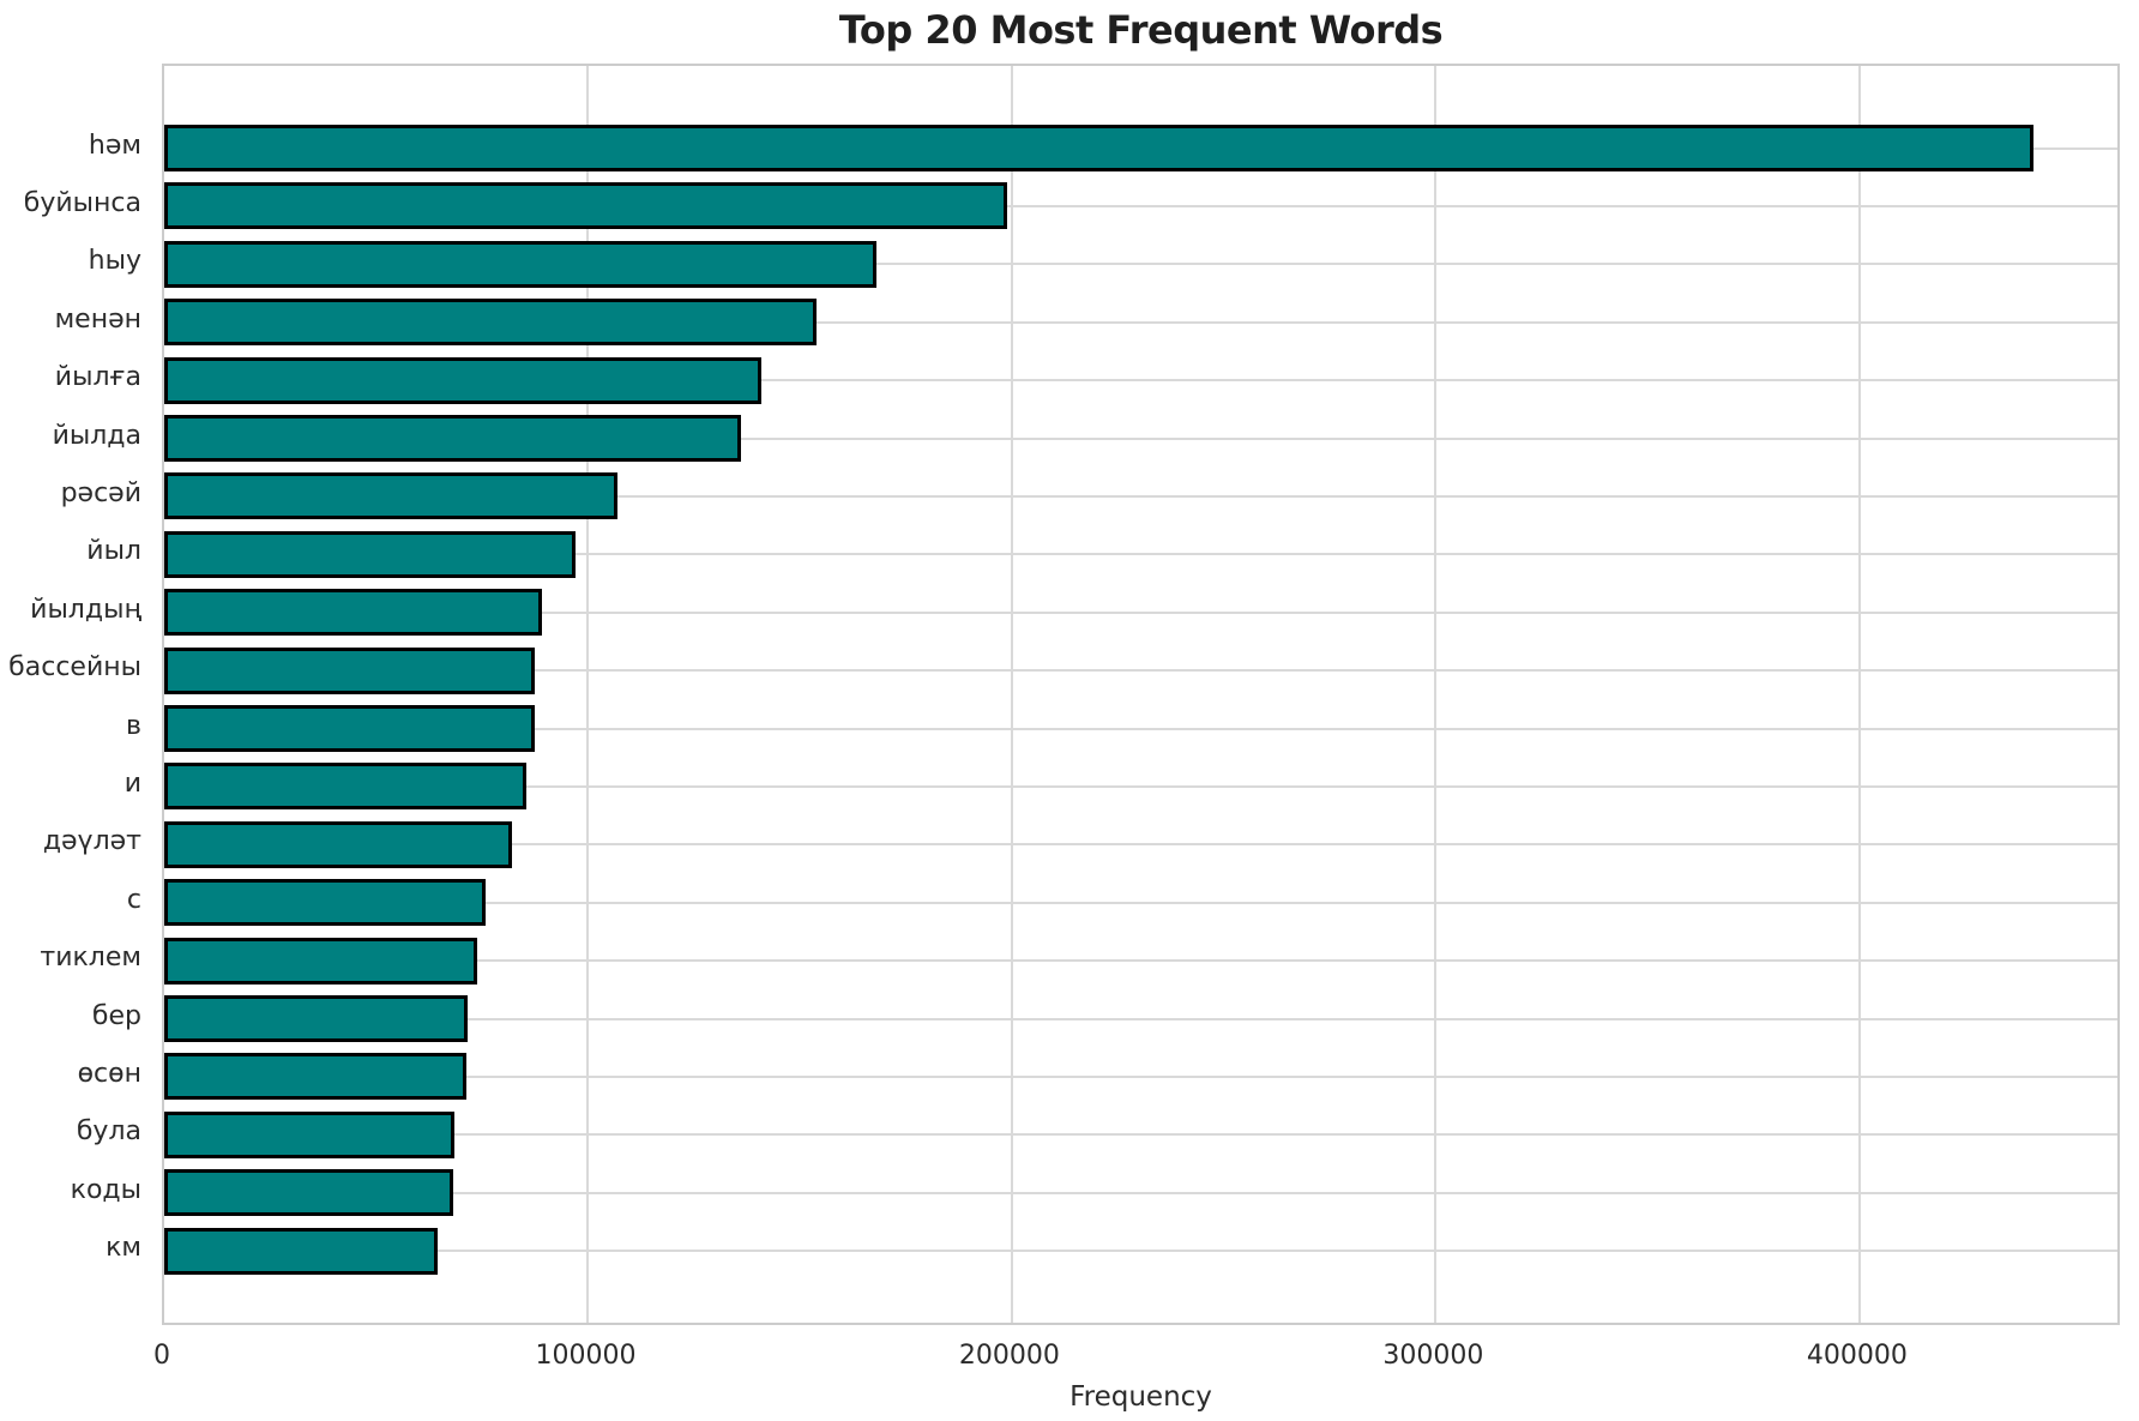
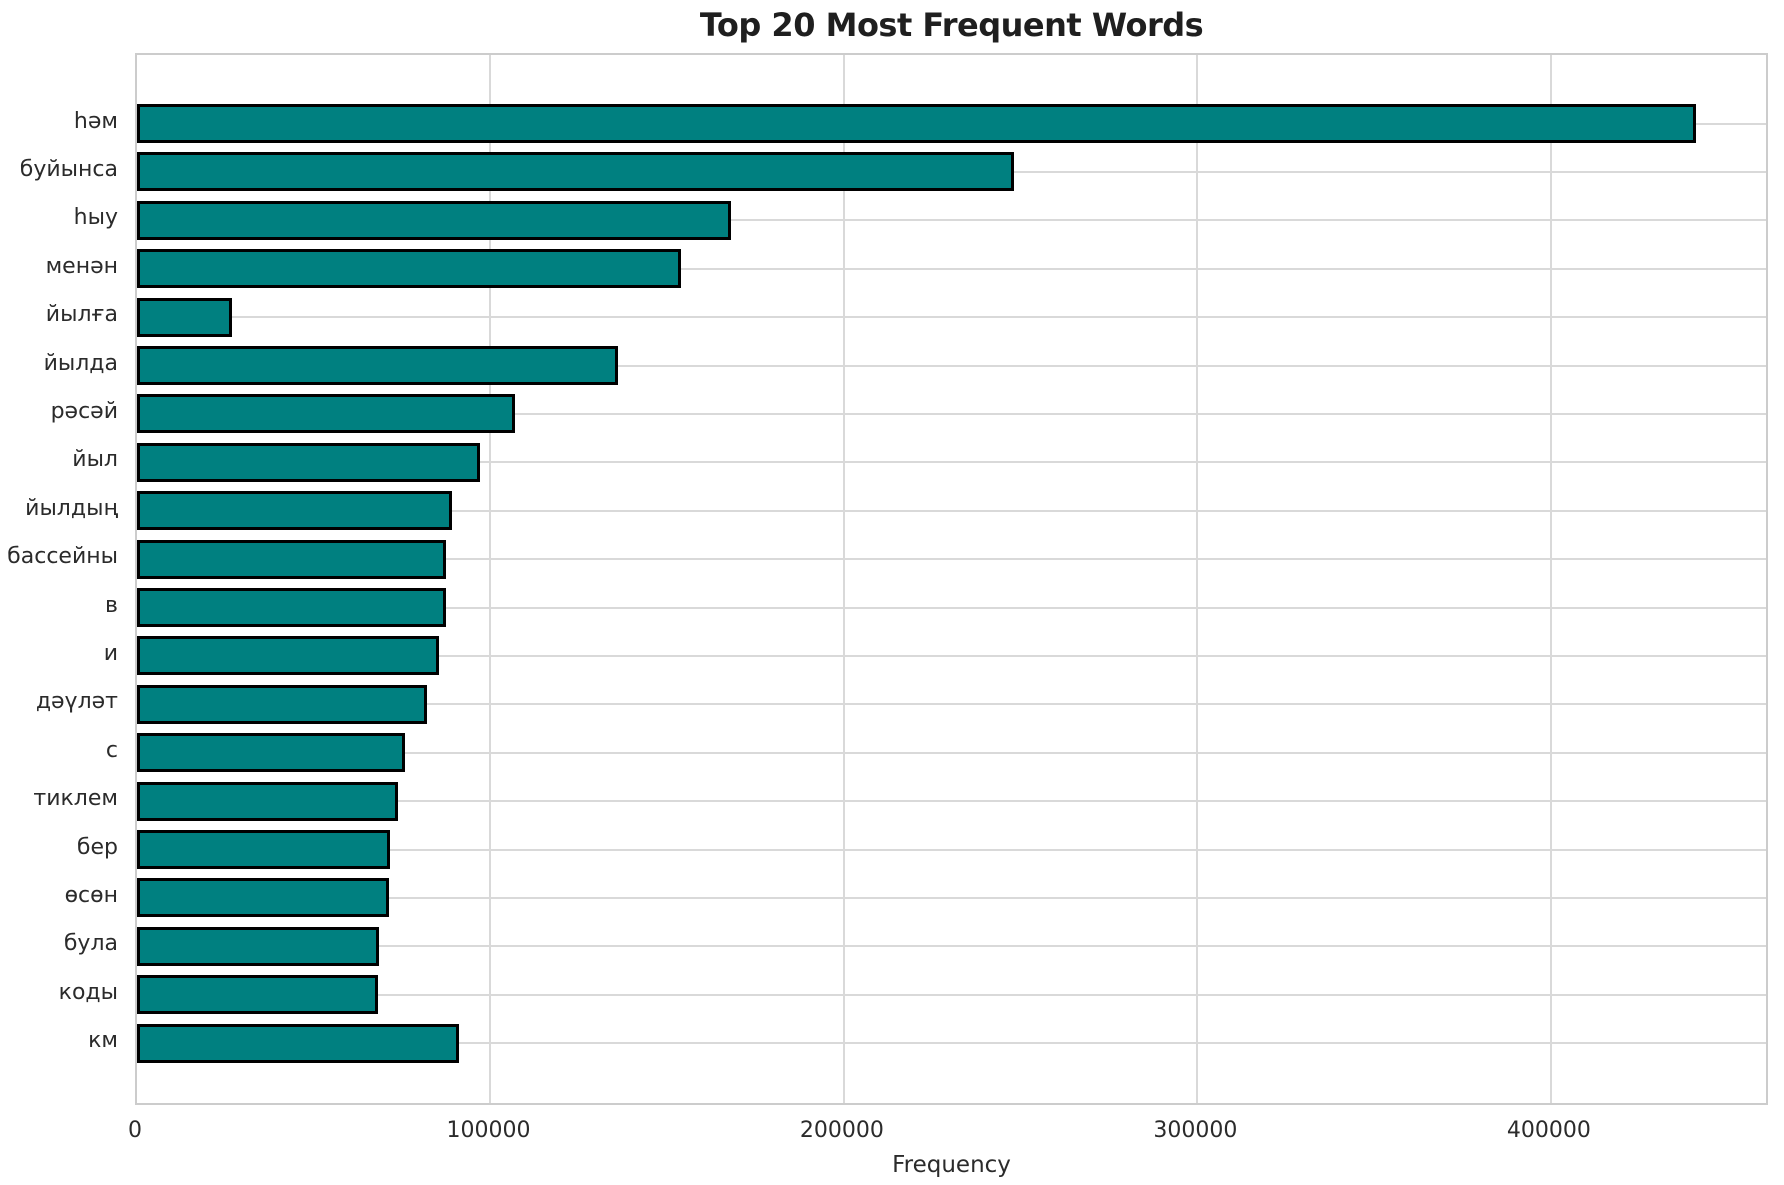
буйынса: 199000 -> 248000
йылға: 141000 -> 27000
км: 64000 -> 91000
